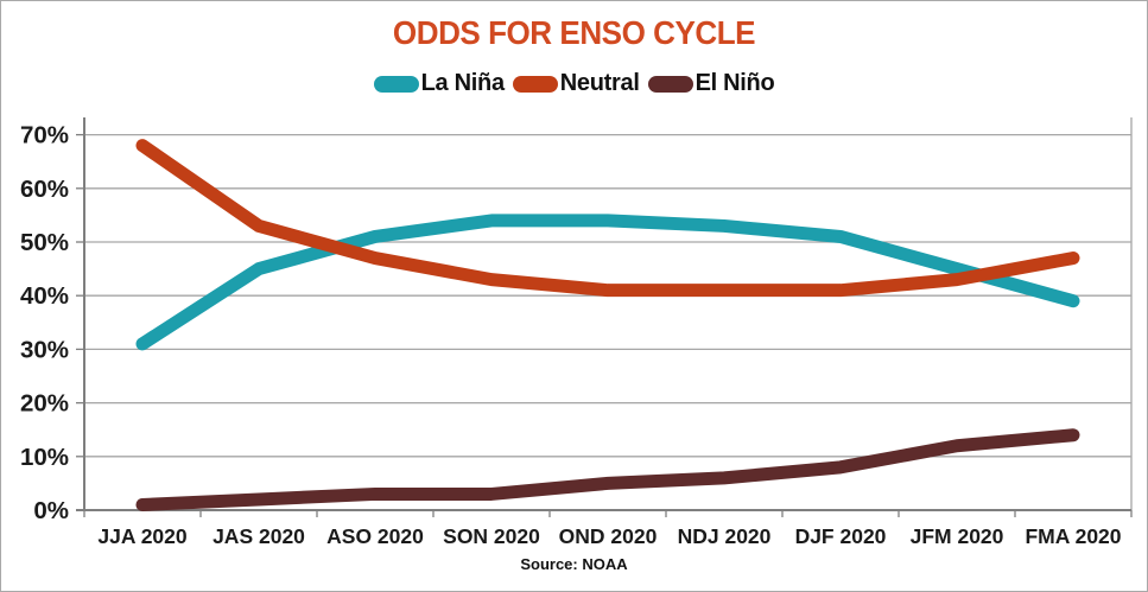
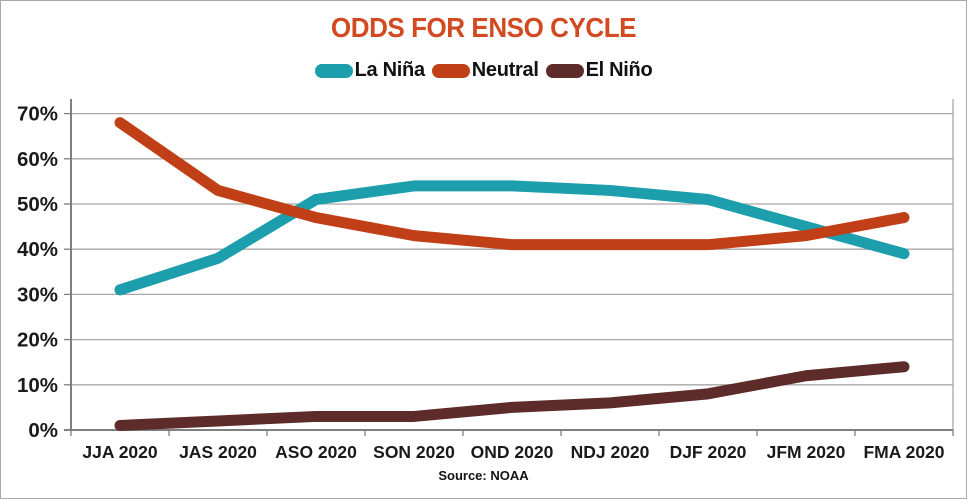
La Niña/JAS 2020: 45% -> 38%
